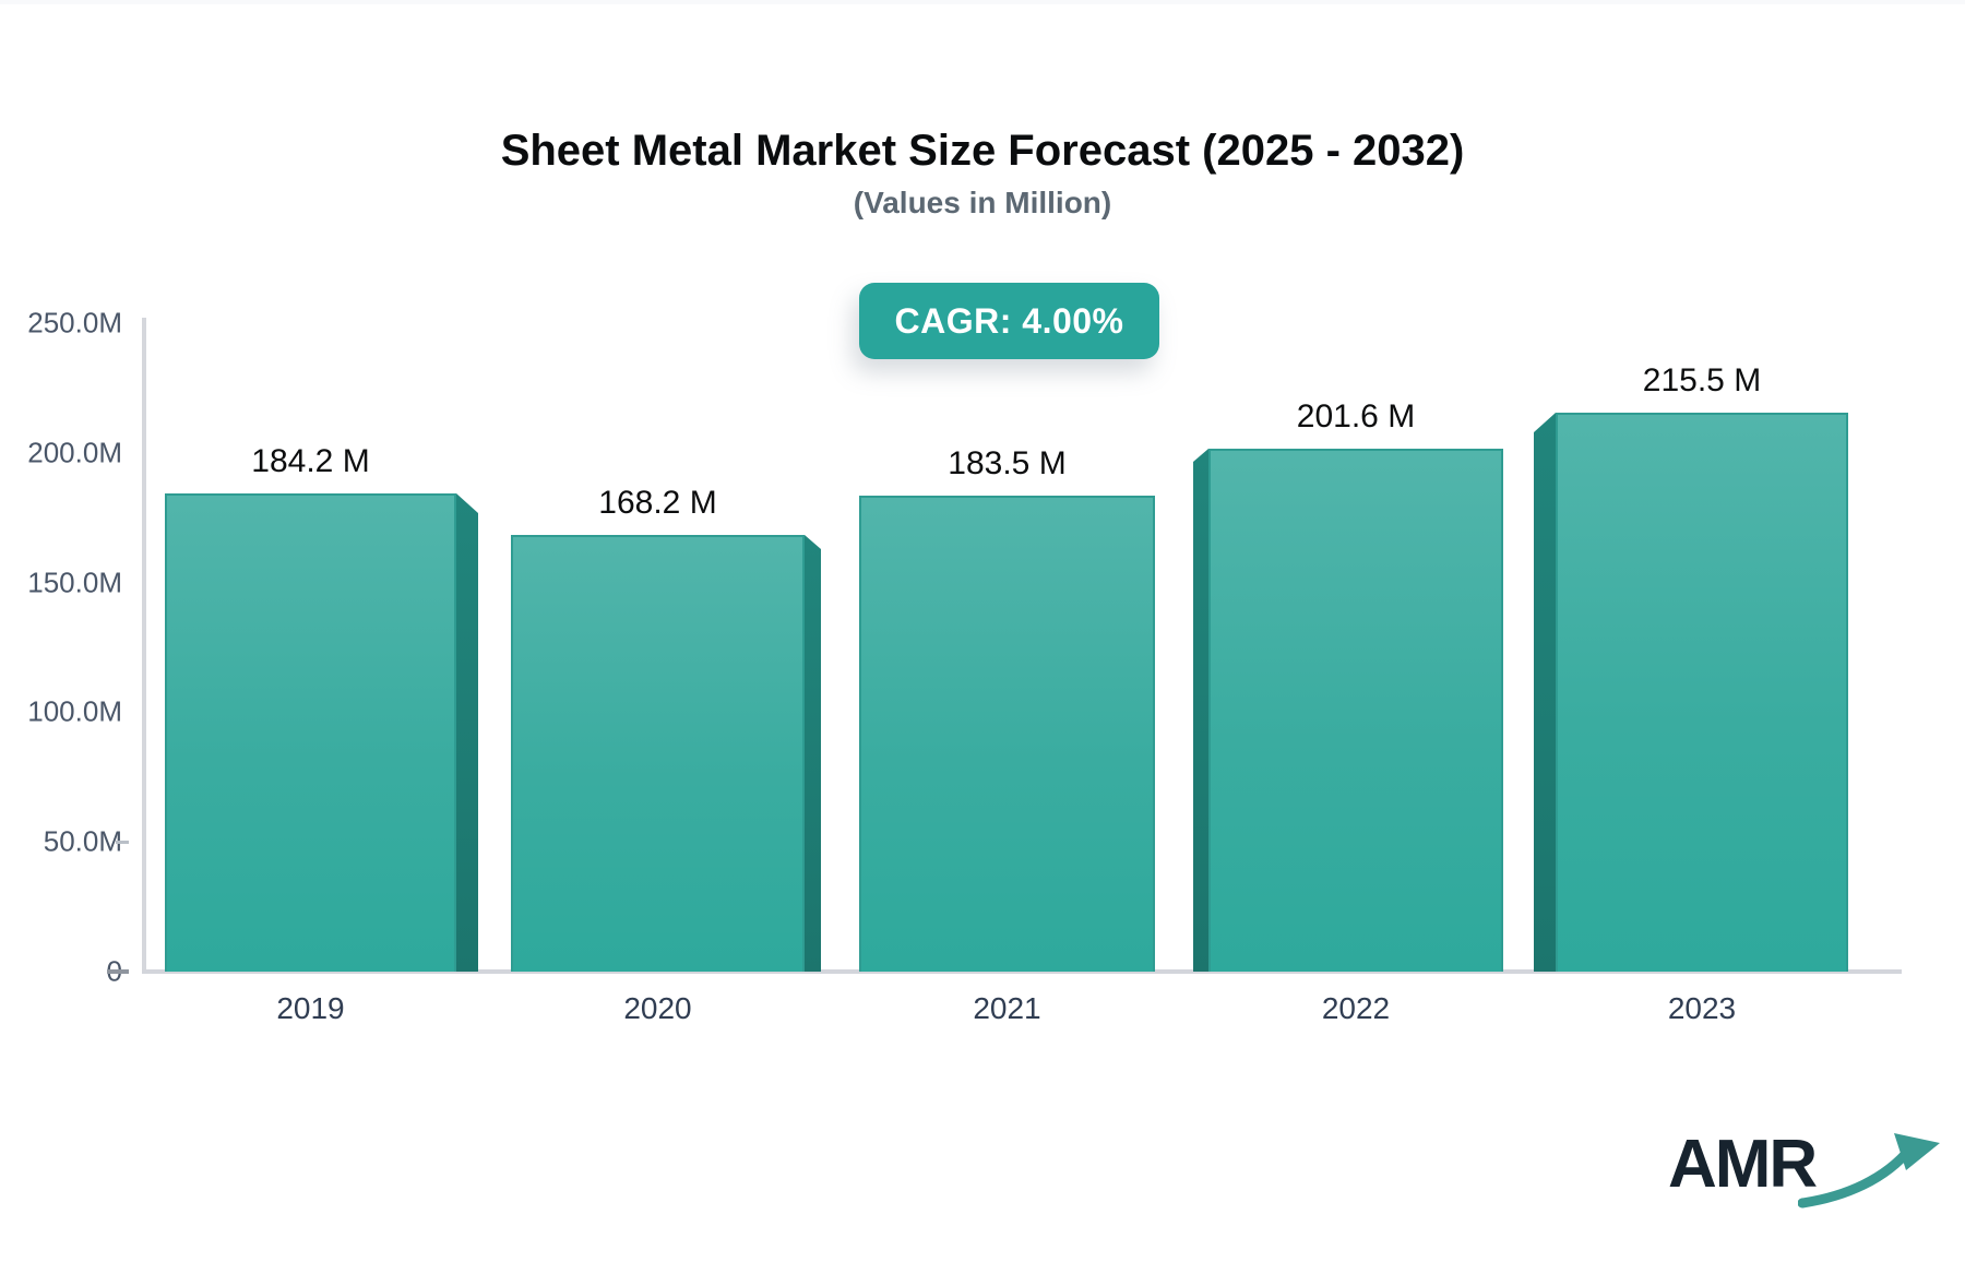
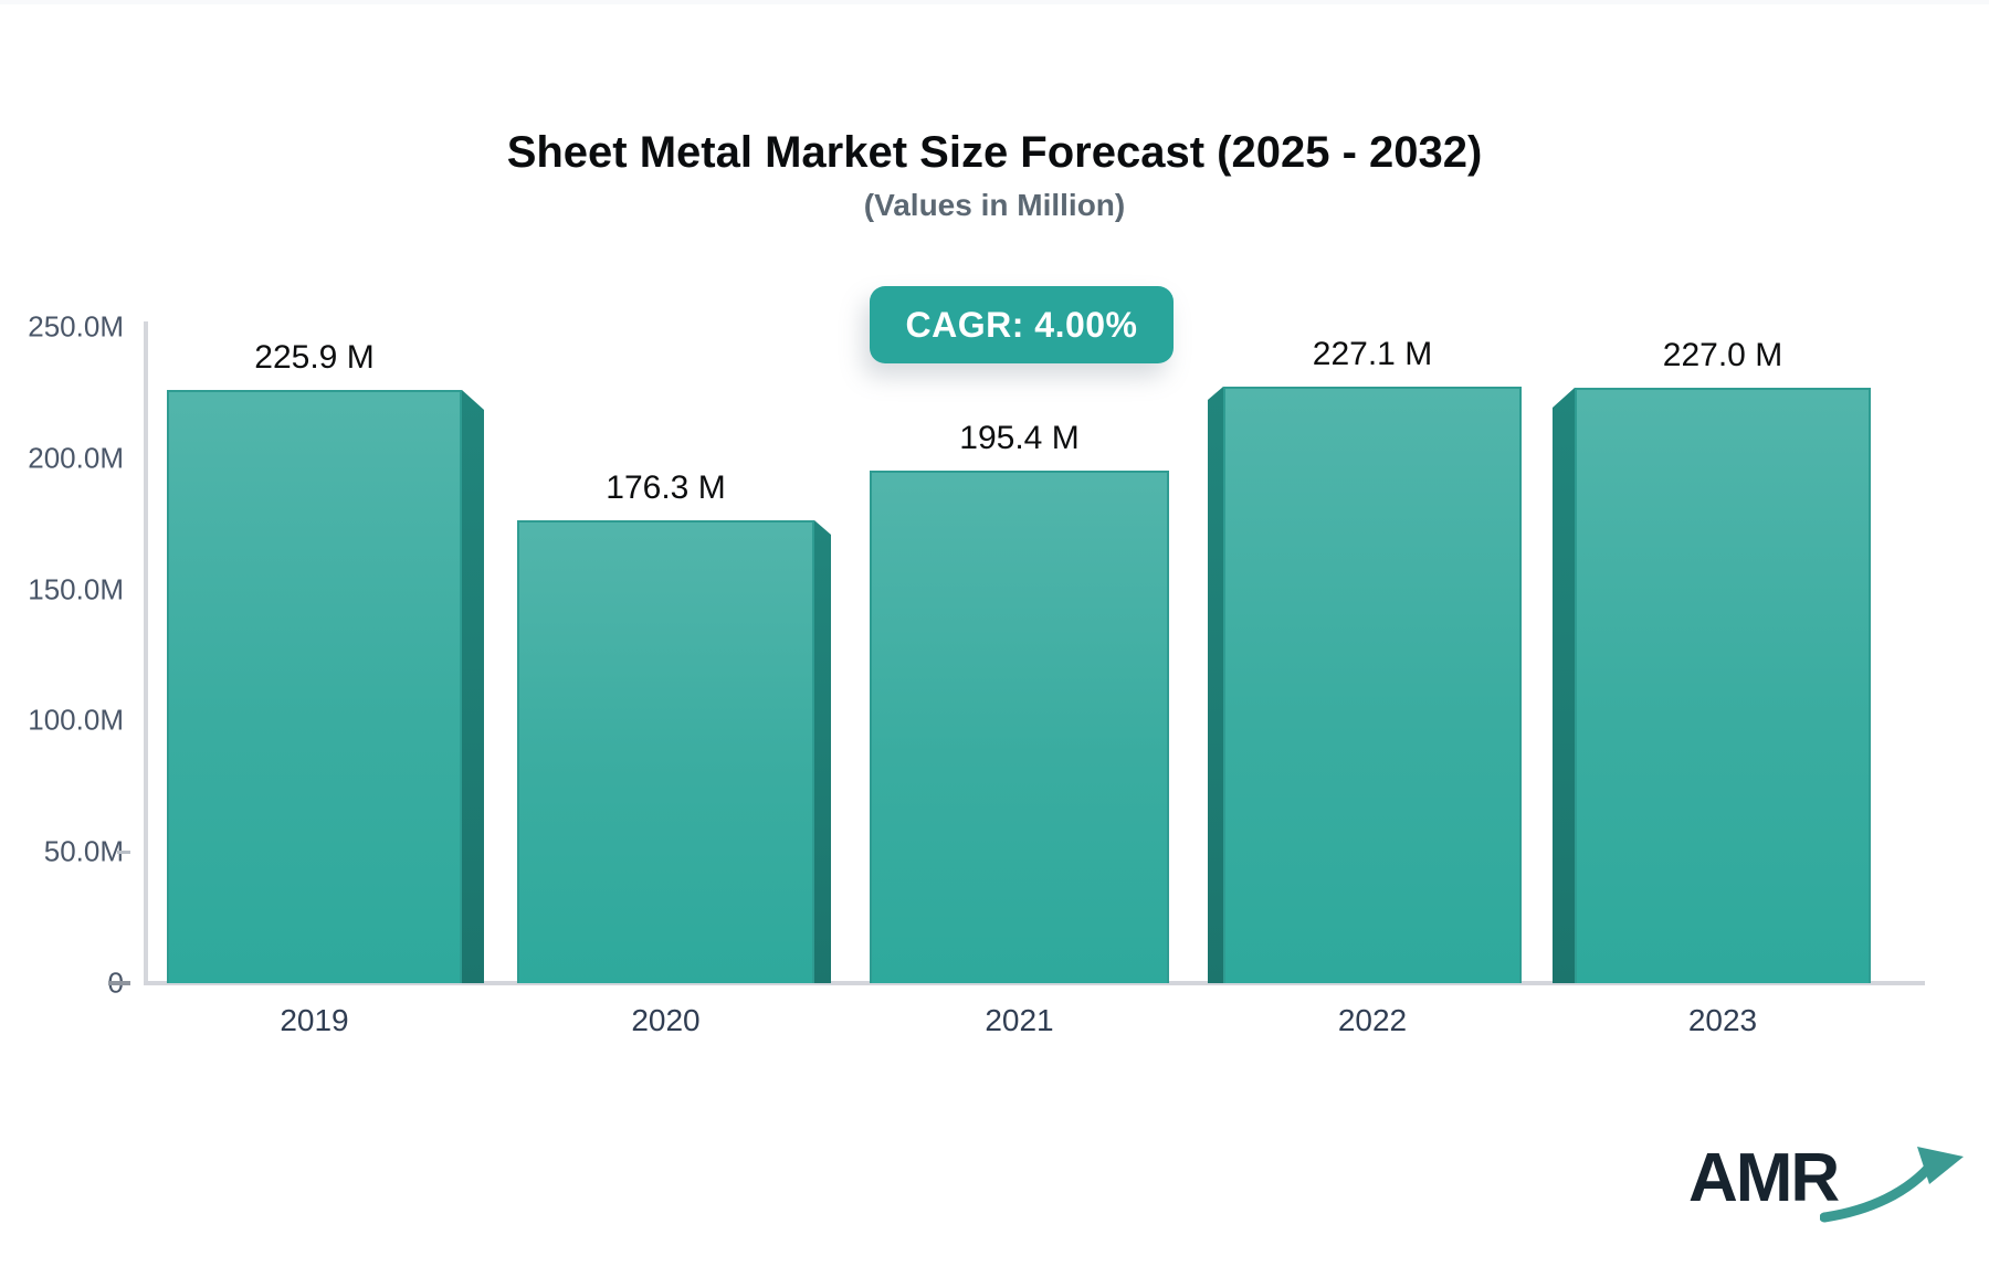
2019: 184.2 -> 225.9
2020: 168.2 -> 176.3
2021: 183.5 -> 195.4
2022: 201.6 -> 227.1
2023: 215.5 -> 227.0
